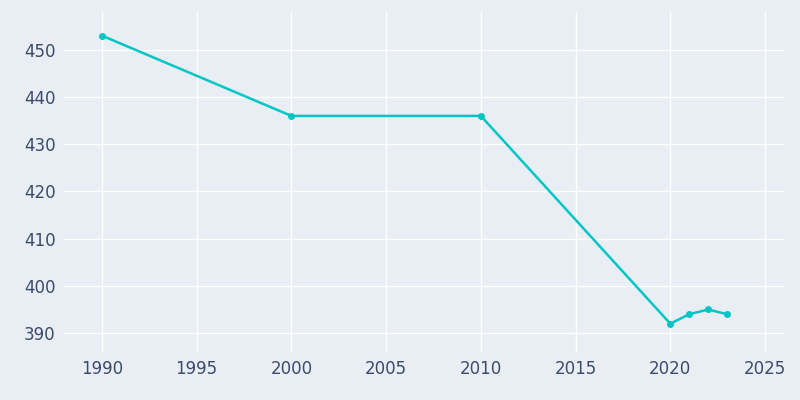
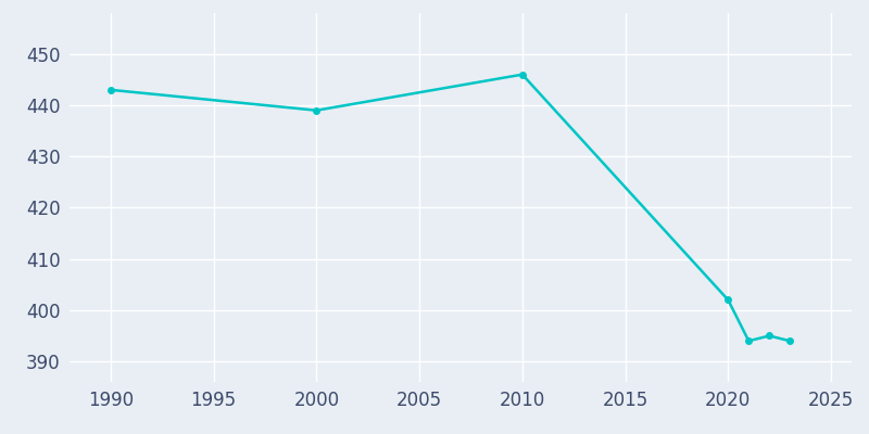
1990: 453 -> 443
2000: 436 -> 439
2010: 436 -> 446
2020: 392 -> 402
